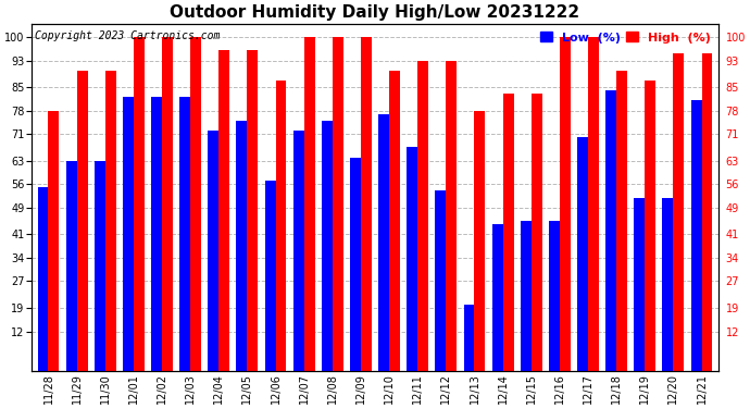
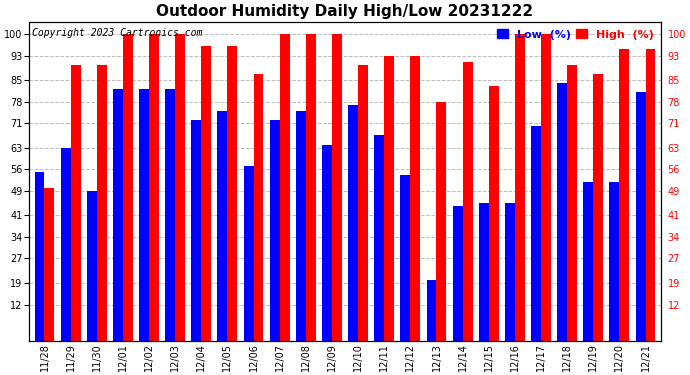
High (%)/11/28: 78 -> 50
Low (%)/11/30: 63 -> 49
High (%)/12/14: 83 -> 91
